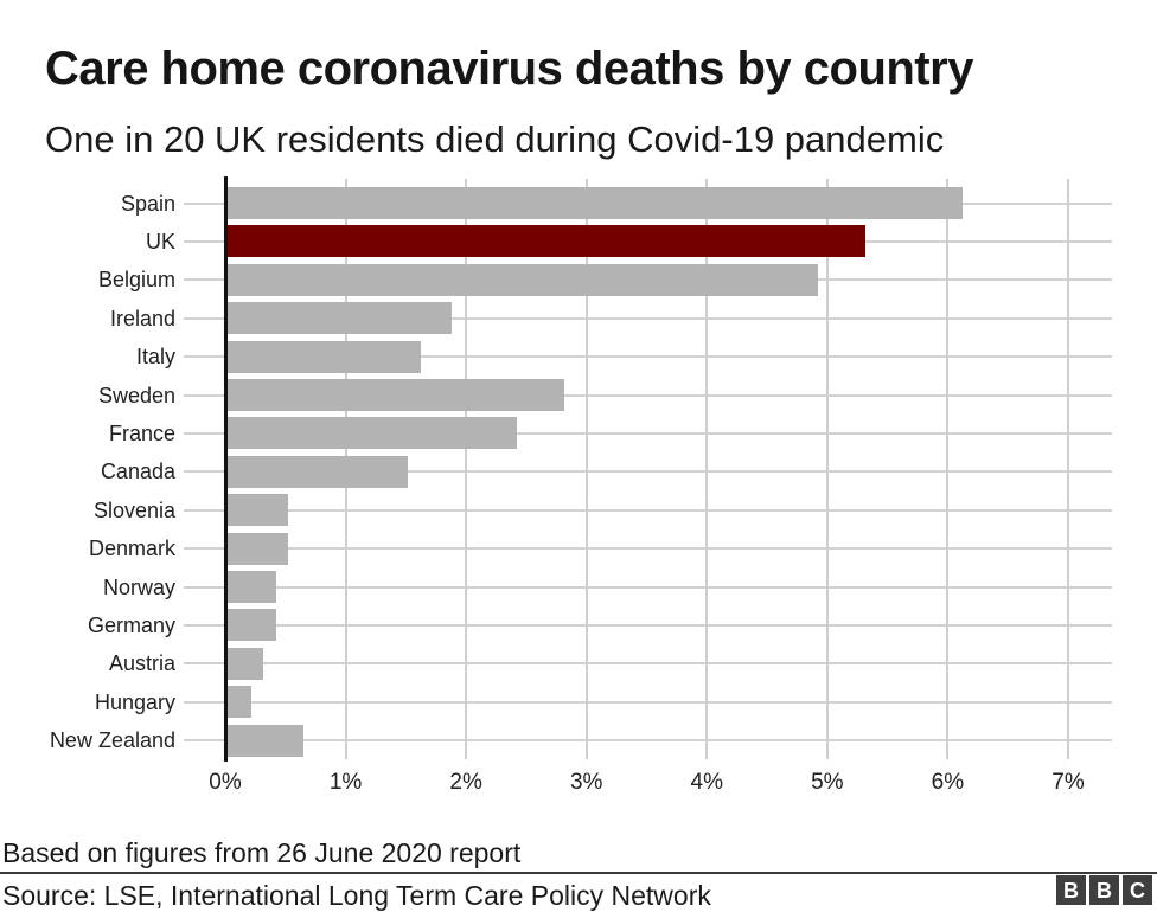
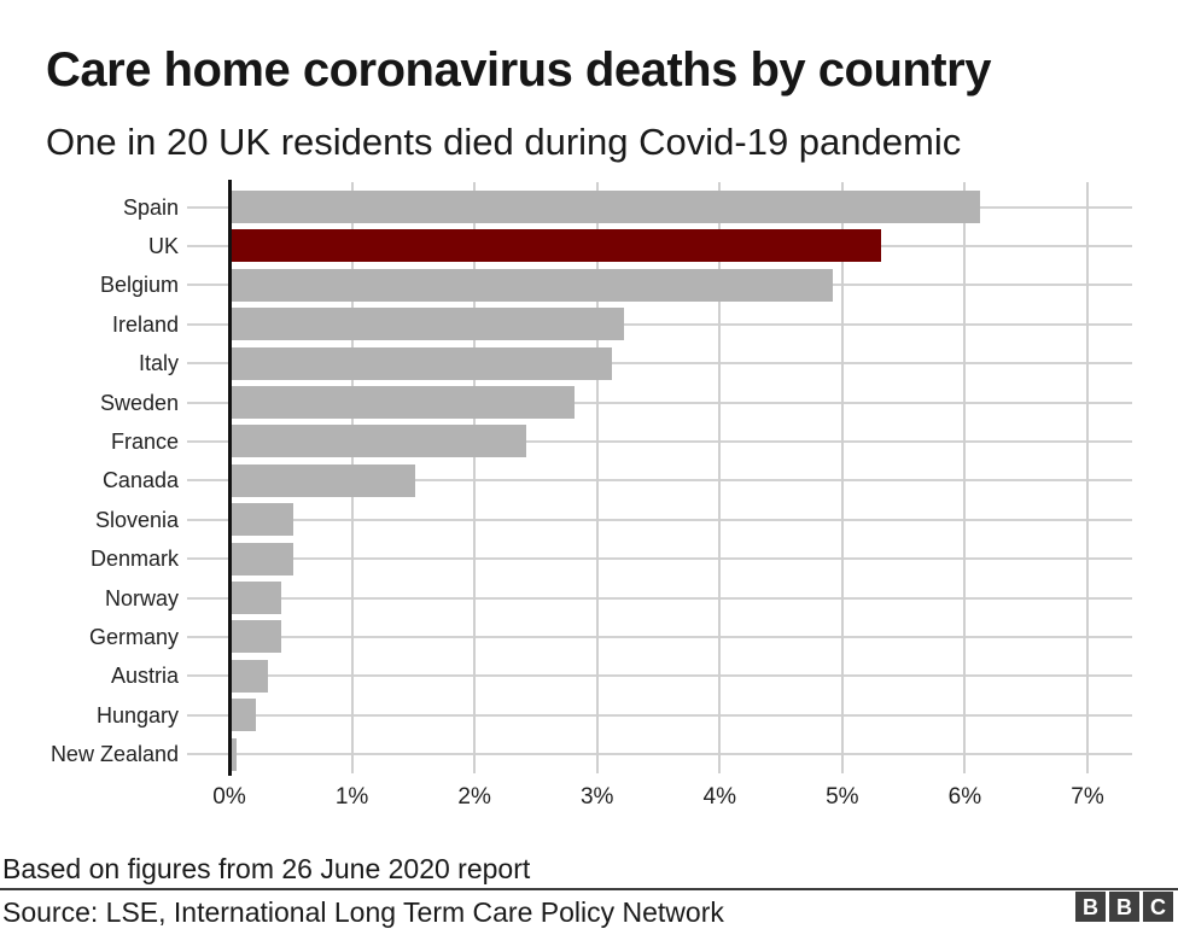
Ireland: 1.86% -> 3.20%
Italy: 1.60% -> 3.10%
New Zealand: 0.63% -> 0.04%
